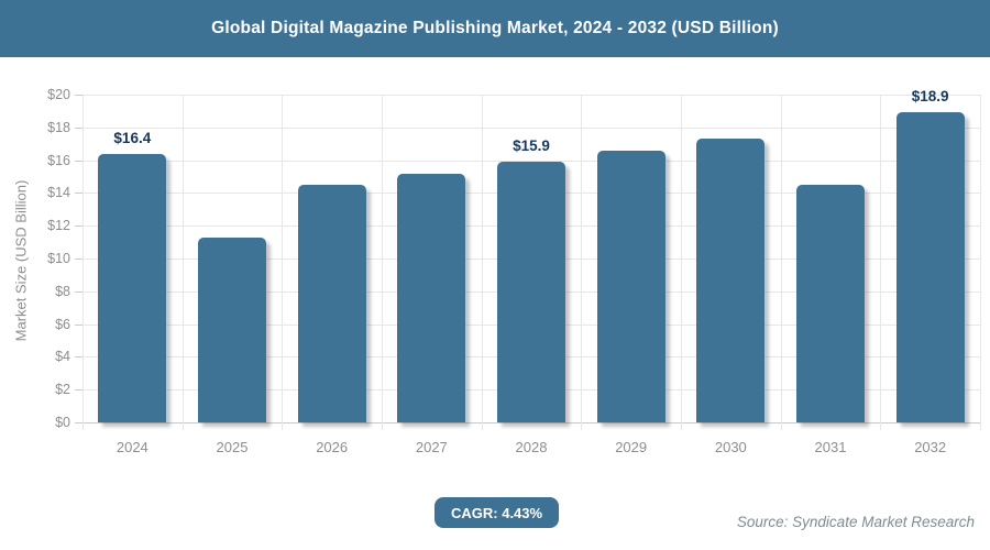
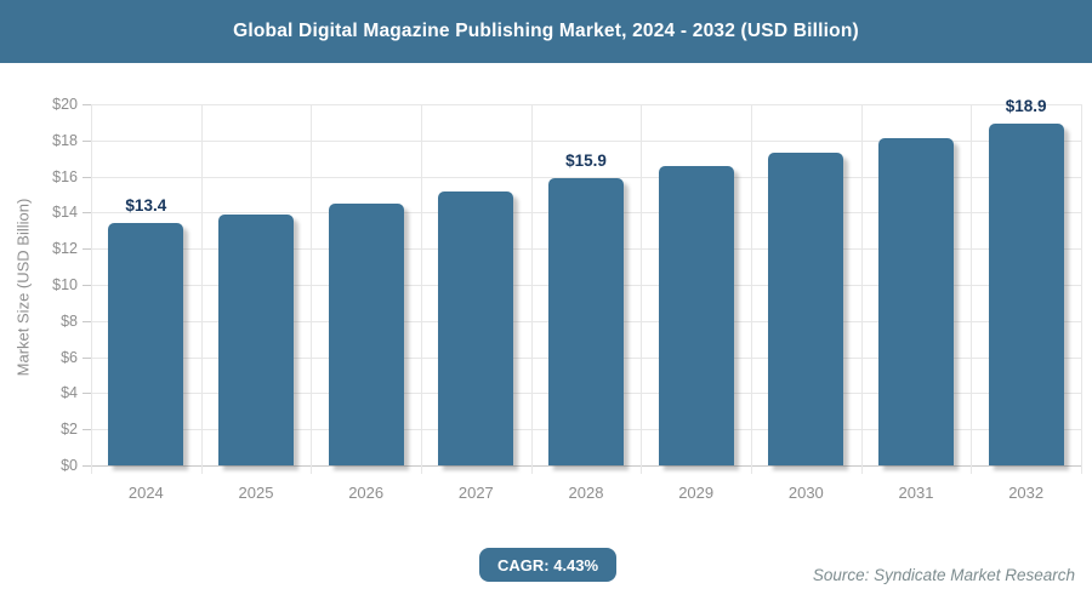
2024: $16.4 -> $13.4
2025: $11.3 -> $13.9
2031: $14.5 -> $18.1
